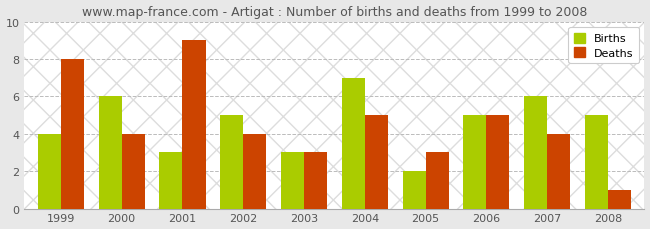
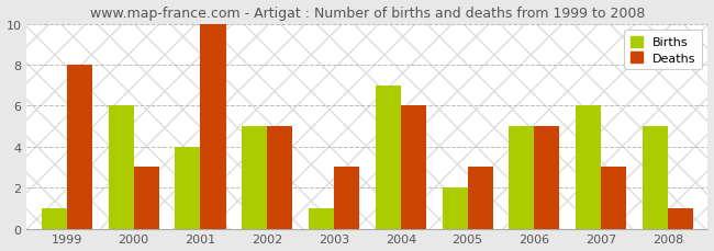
Births/1999: 4 -> 1
Deaths/2000: 4 -> 3
Births/2001: 3 -> 4
Deaths/2001: 9 -> 10
Deaths/2002: 4 -> 5
Births/2003: 3 -> 1
Deaths/2004: 5 -> 6
Deaths/2007: 4 -> 3
